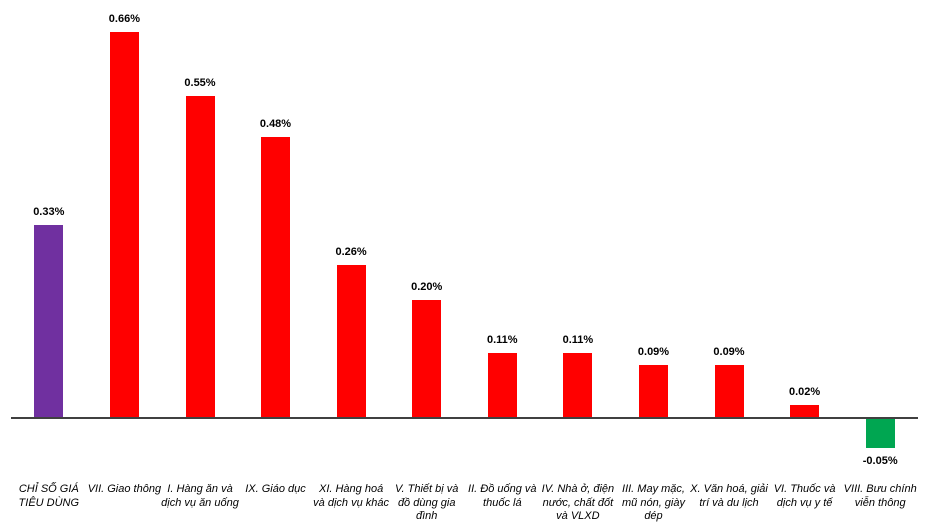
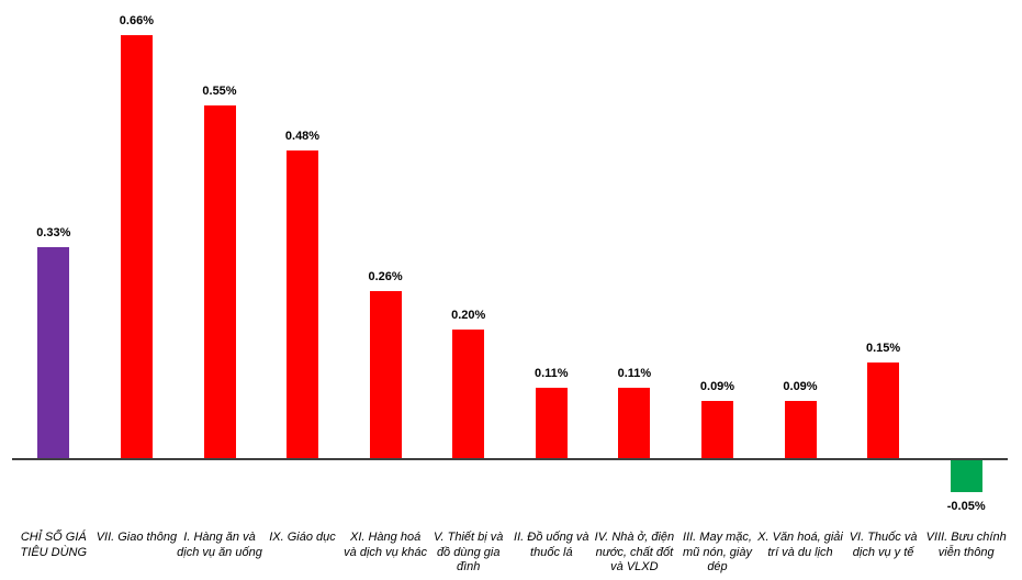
VI. Thuốc và dịch vụ y tế: 0.02% -> 0.15%
